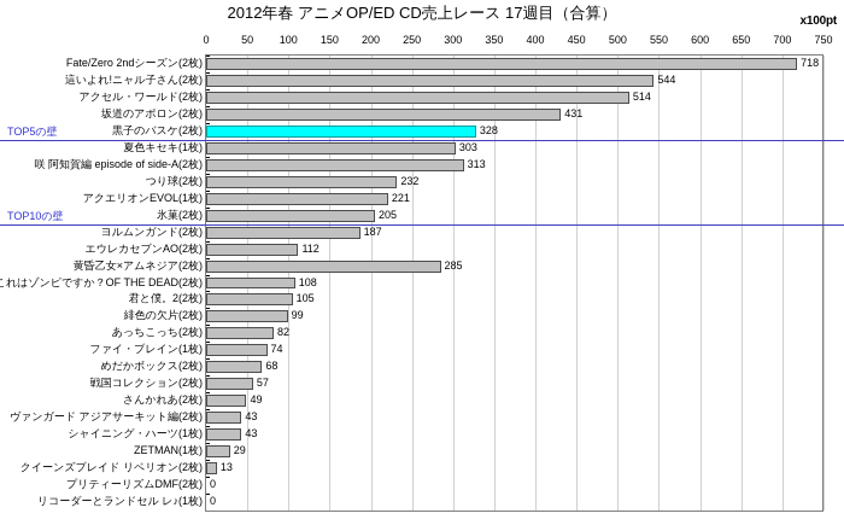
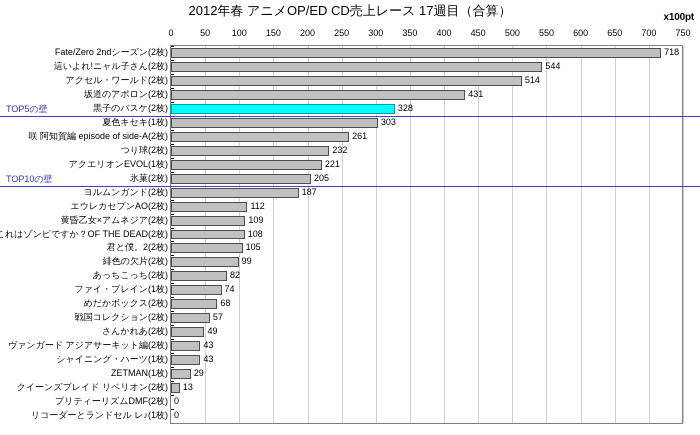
咲 阿知賀編 episode of side-A(2枚): 313 -> 261
黄昏乙女×アムネジア(2枚): 285 -> 109
